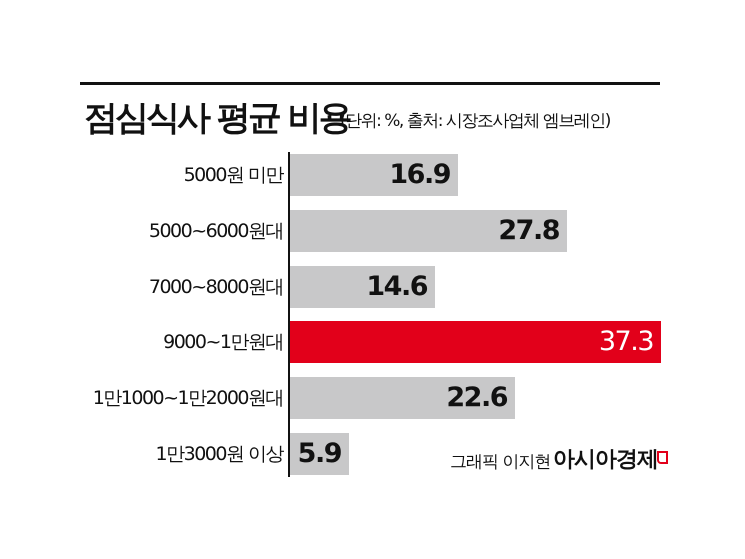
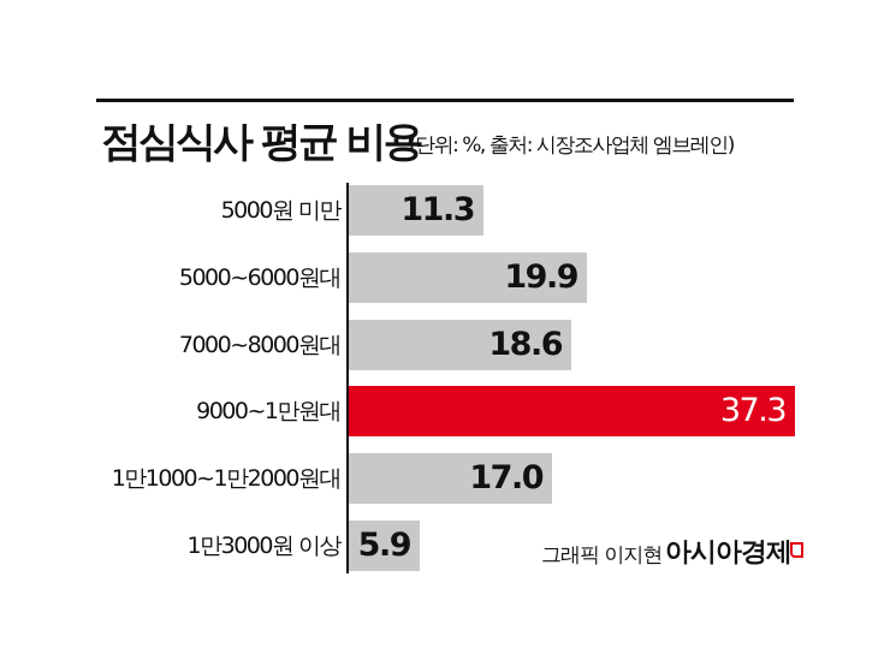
5000원 미만: 16.9 -> 11.3
5000~6000원대: 27.8 -> 19.9
7000~8000원대: 14.6 -> 18.6
1만1000~1만2000원대: 22.6 -> 17.0
